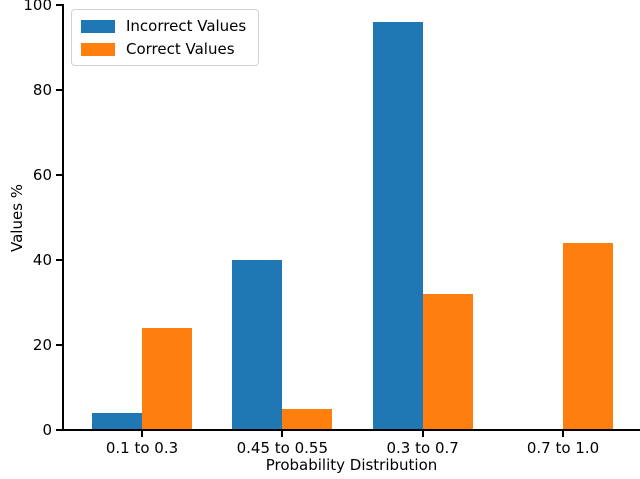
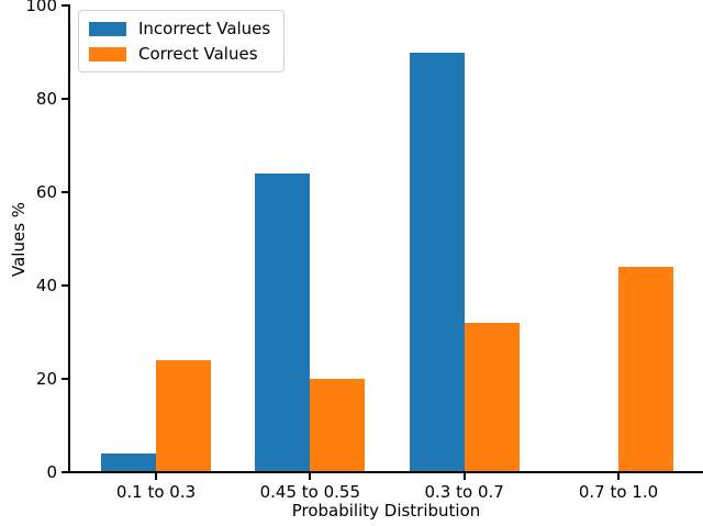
Incorrect Values/0.45 to 0.55: 40 -> 64
Correct Values/0.45 to 0.55: 5 -> 20
Incorrect Values/0.3 to 0.7: 96 -> 90
